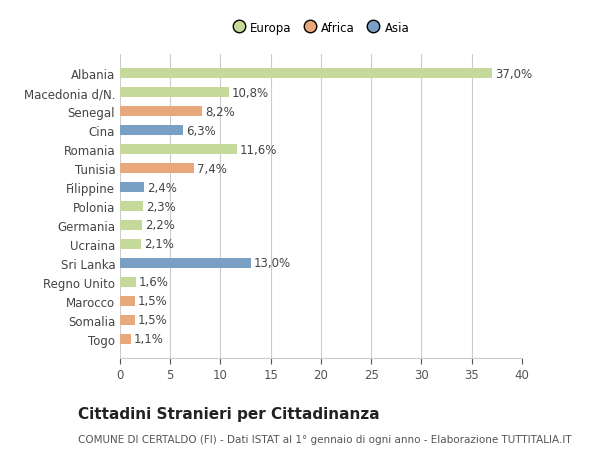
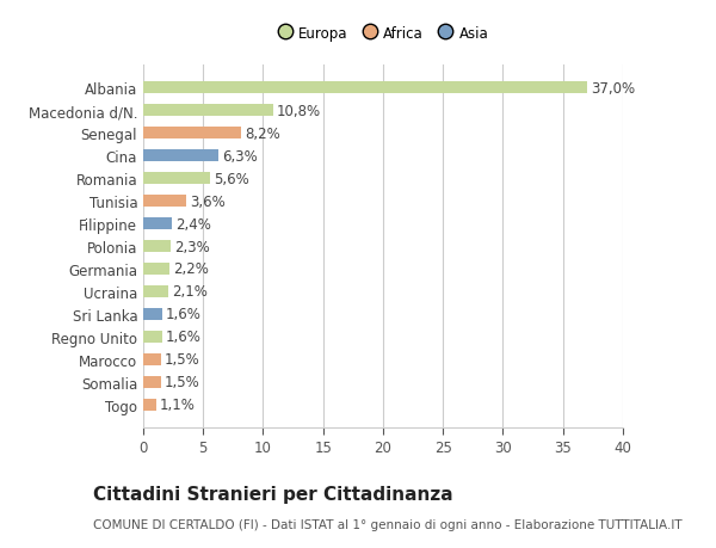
Romania: 11,6% -> 5,6%
Tunisia: 7,4% -> 3,6%
Sri Lanka: 13,0% -> 1,6%
